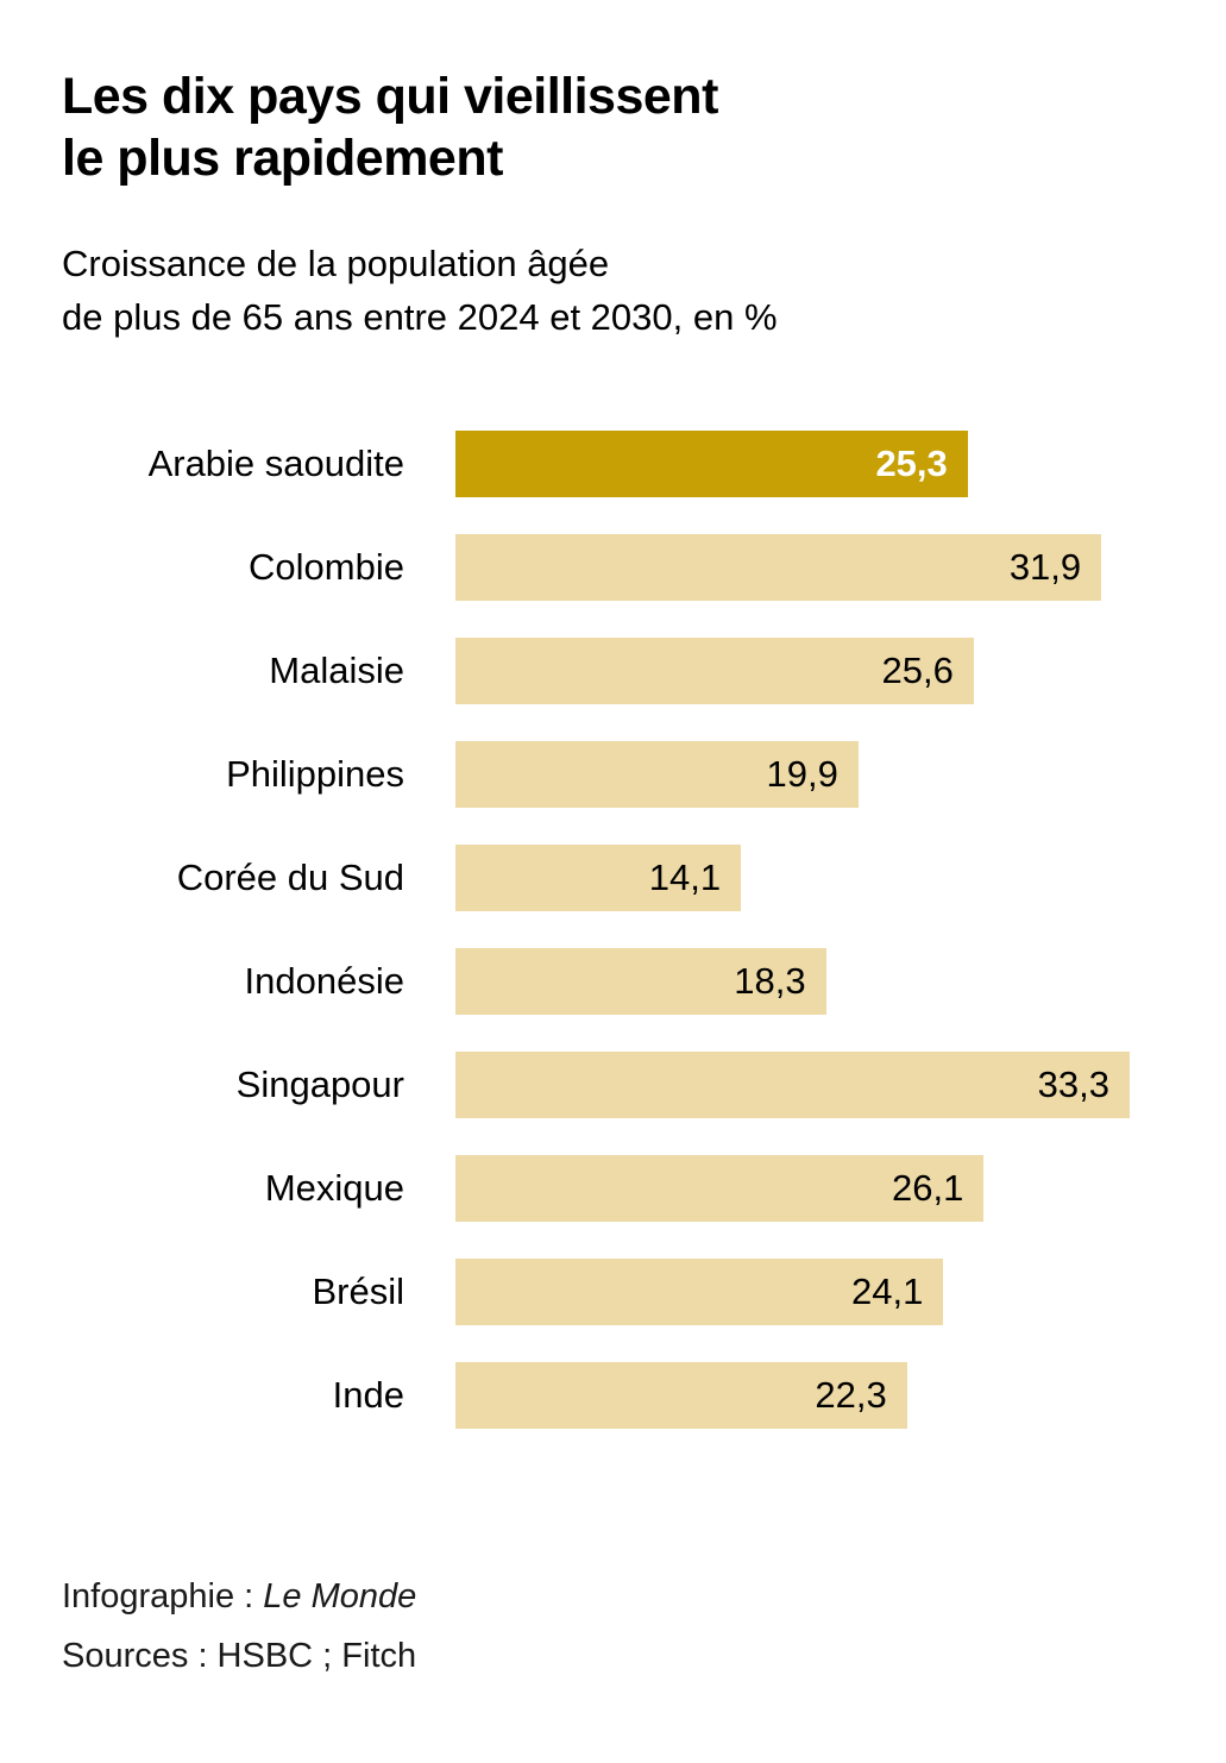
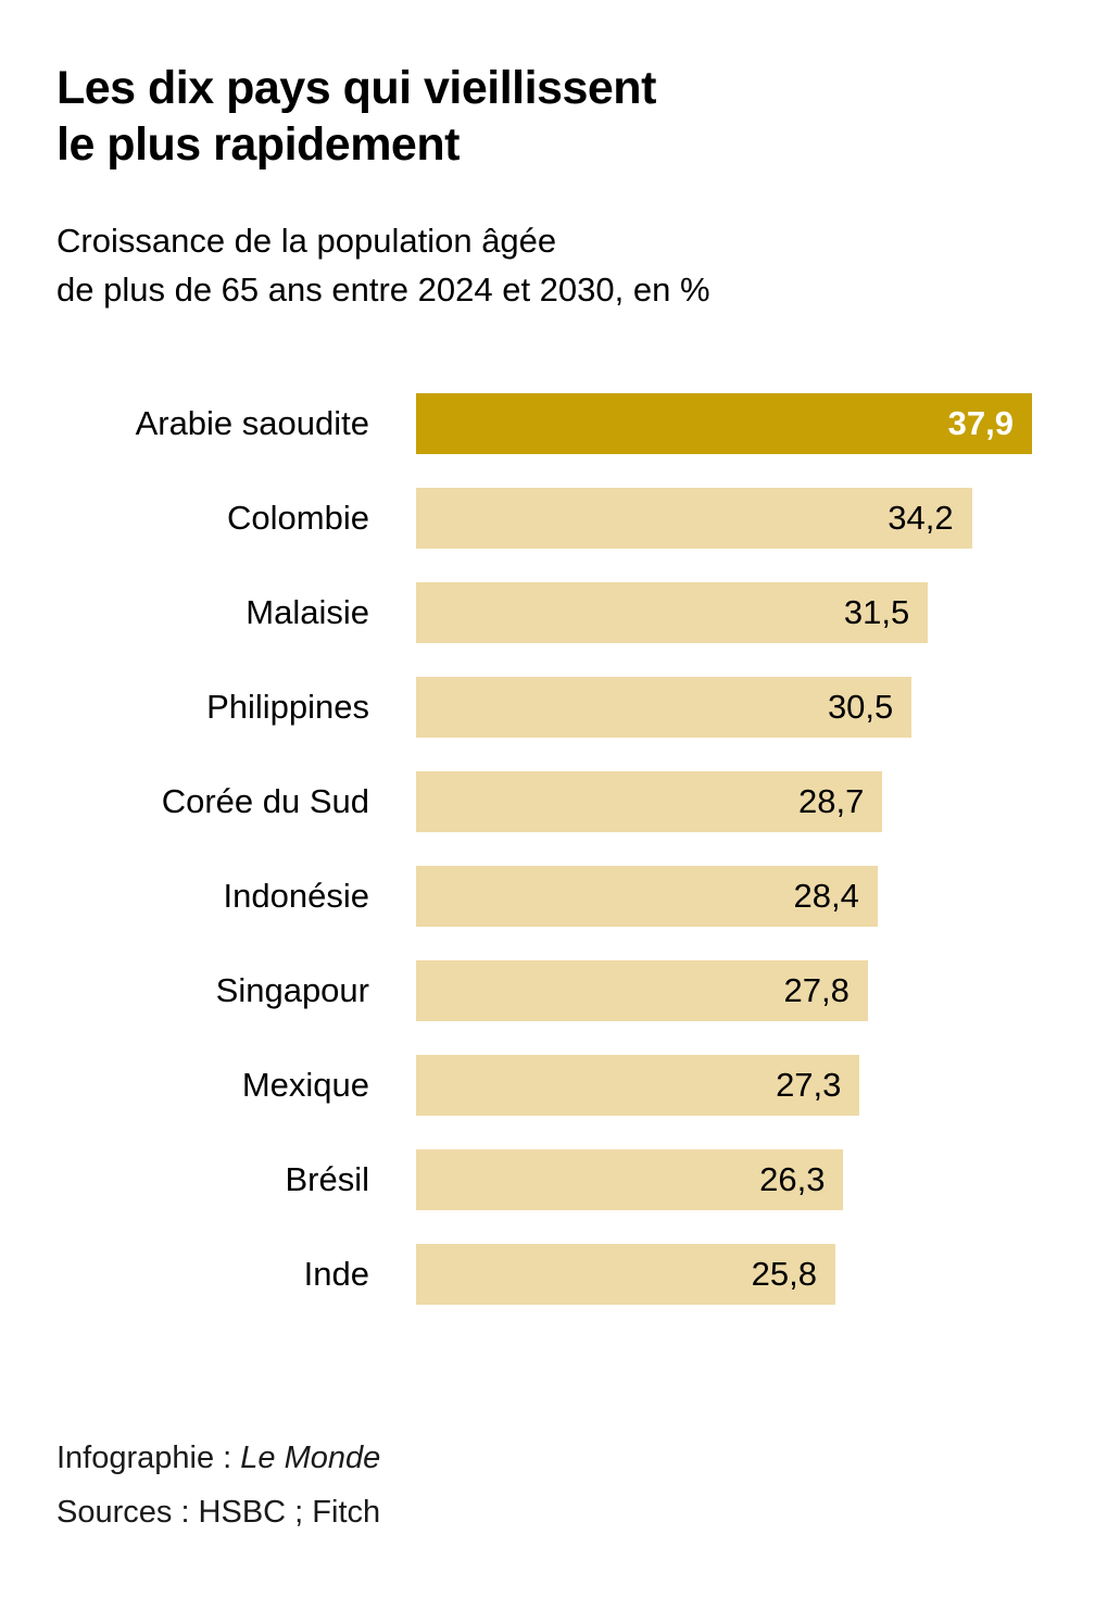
Arabie saoudite: 25,3 -> 37,9
Colombie: 31,9 -> 34,2
Malaisie: 25,6 -> 31,5
Philippines: 19,9 -> 30,5
Corée du Sud: 14,1 -> 28,7
Indonésie: 18,3 -> 28,4
Singapour: 33,3 -> 27,8
Mexique: 26,1 -> 27,3
Brésil: 24,1 -> 26,3
Inde: 22,3 -> 25,8
